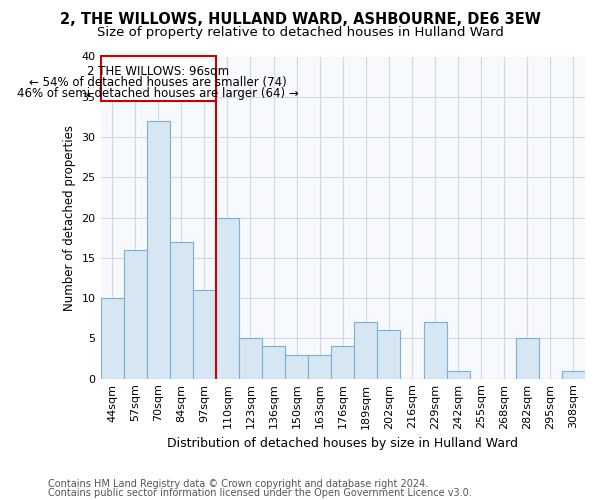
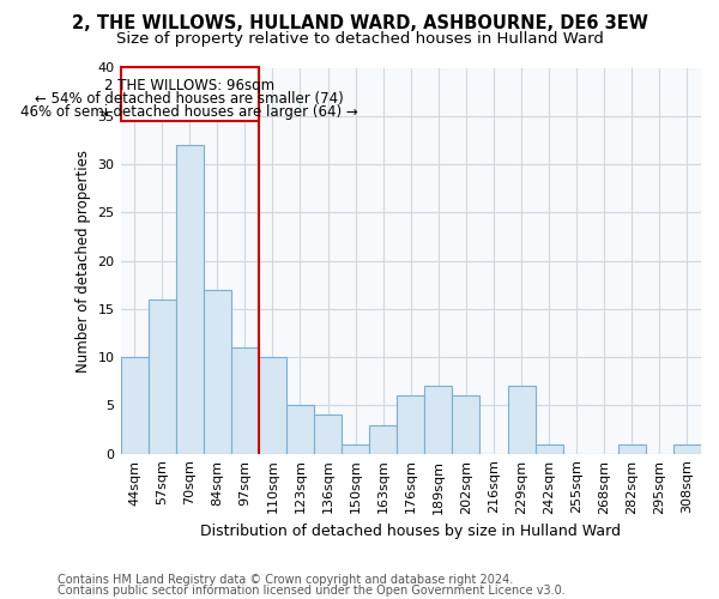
110sqm: 20 -> 10
150sqm: 3 -> 1
176sqm: 4 -> 6
282sqm: 5 -> 1
